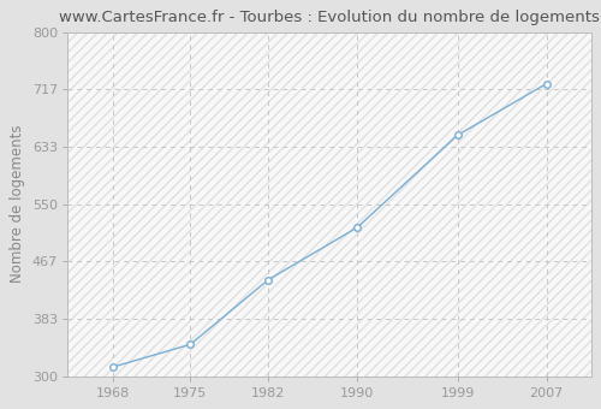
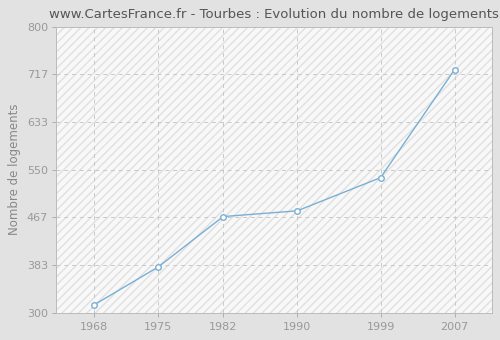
1975: 346 -> 380
1982: 440 -> 468
1990: 516 -> 478
1999: 650 -> 536
